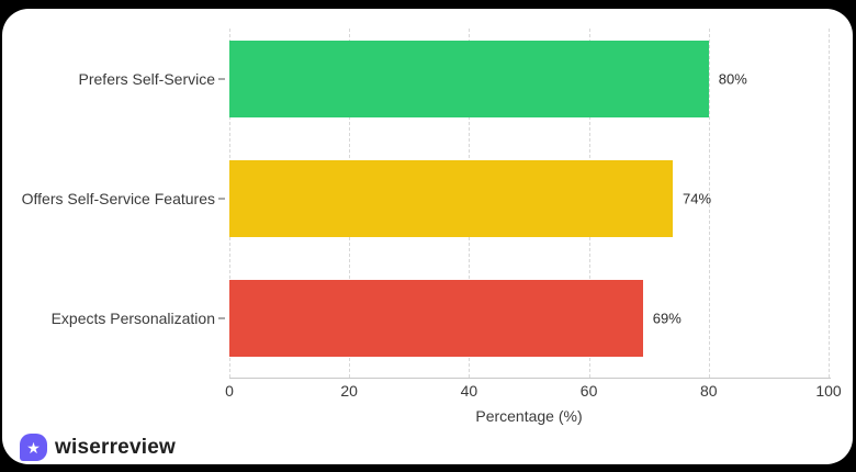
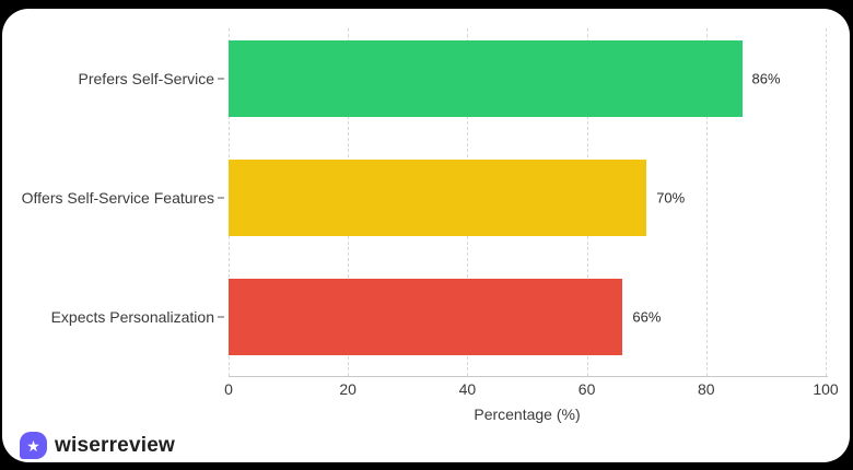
Prefers Self-Service: 80% -> 86%
Offers Self-Service Features: 74% -> 70%
Expects Personalization: 69% -> 66%
